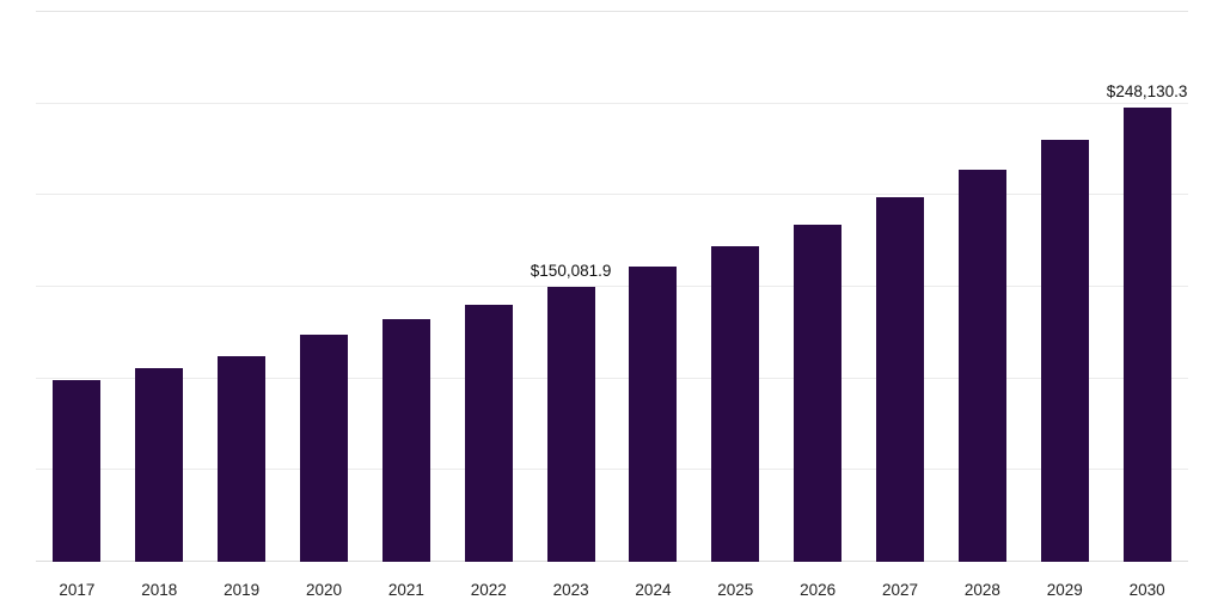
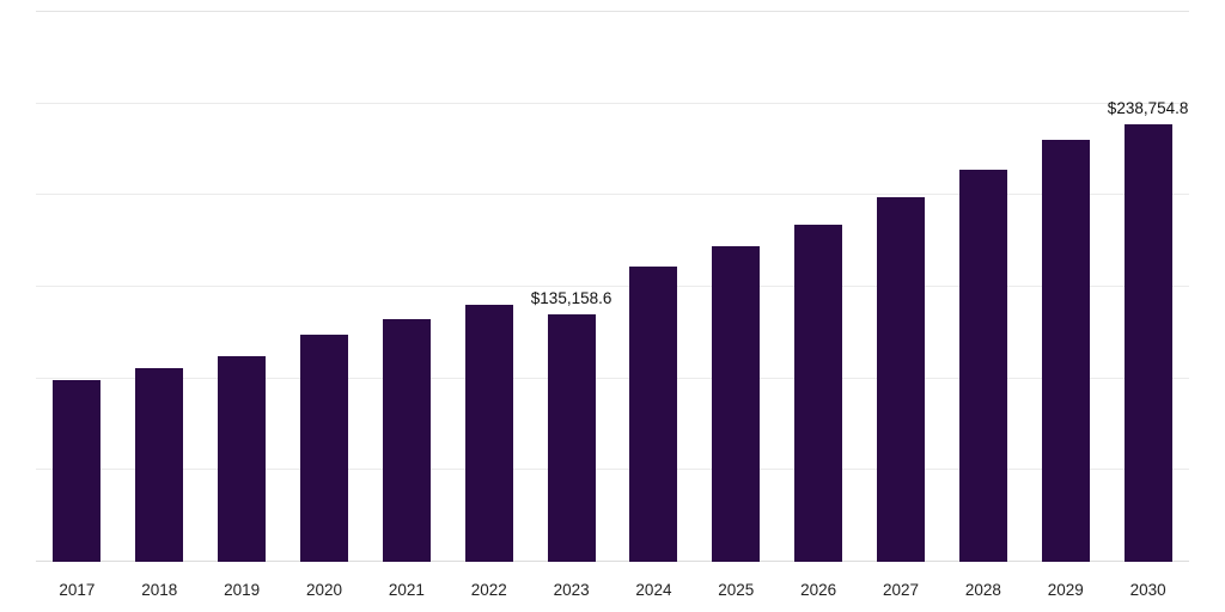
2023: $150,081.9 -> $135,158.6
2030: $248,130.3 -> $238,754.8
